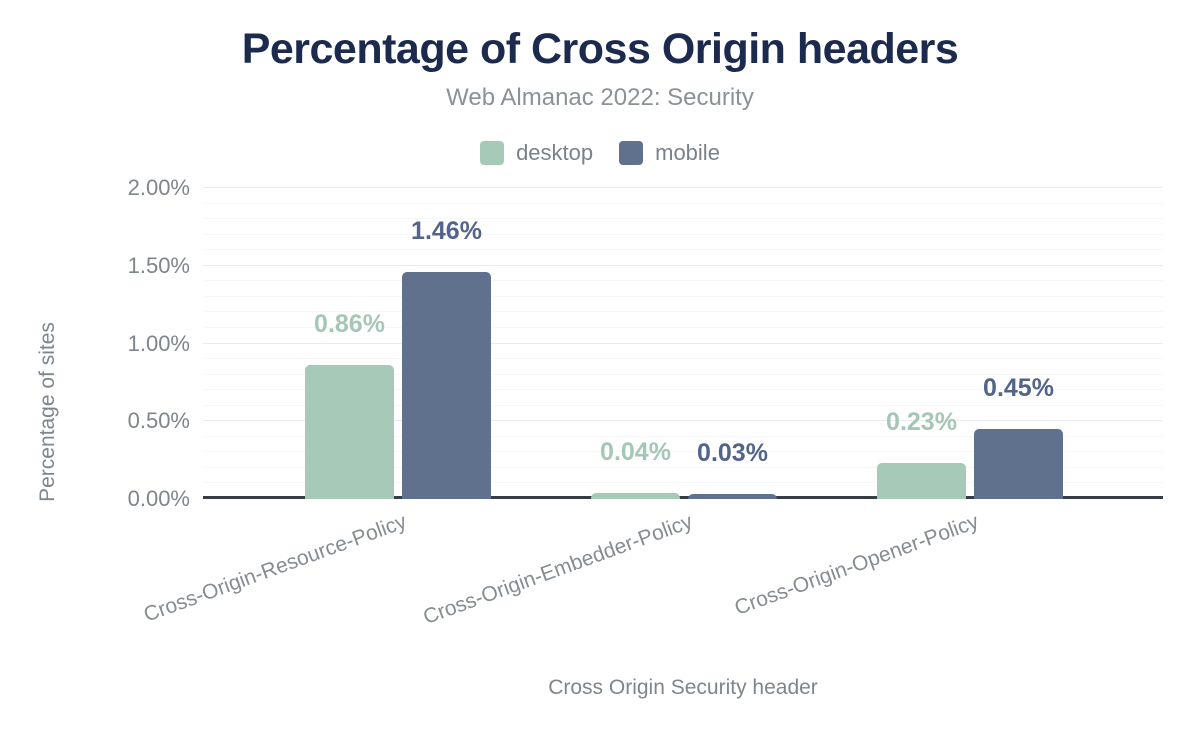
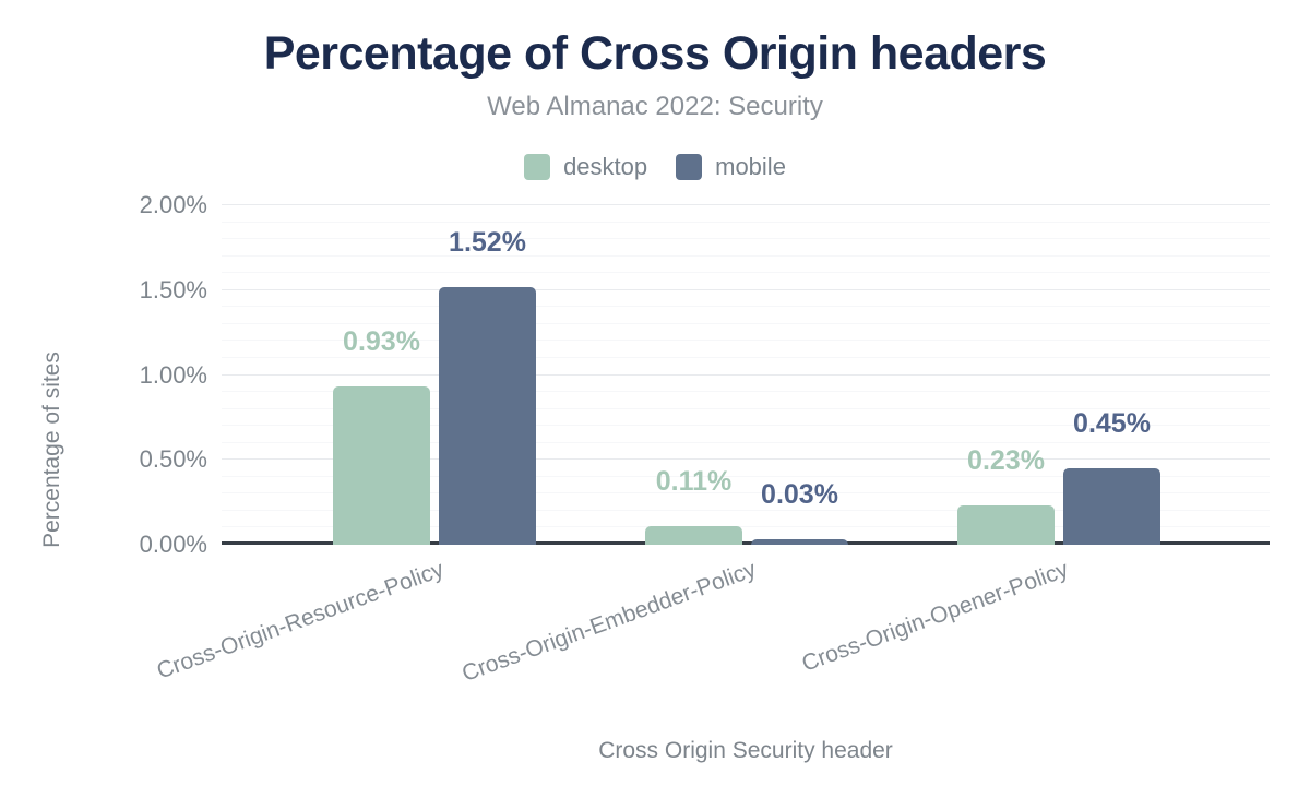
desktop/Cross-Origin-Resource-Policy: 0.86% -> 0.93%
mobile/Cross-Origin-Resource-Policy: 1.46% -> 1.52%
desktop/Cross-Origin-Embedder-Policy: 0.04% -> 0.11%
